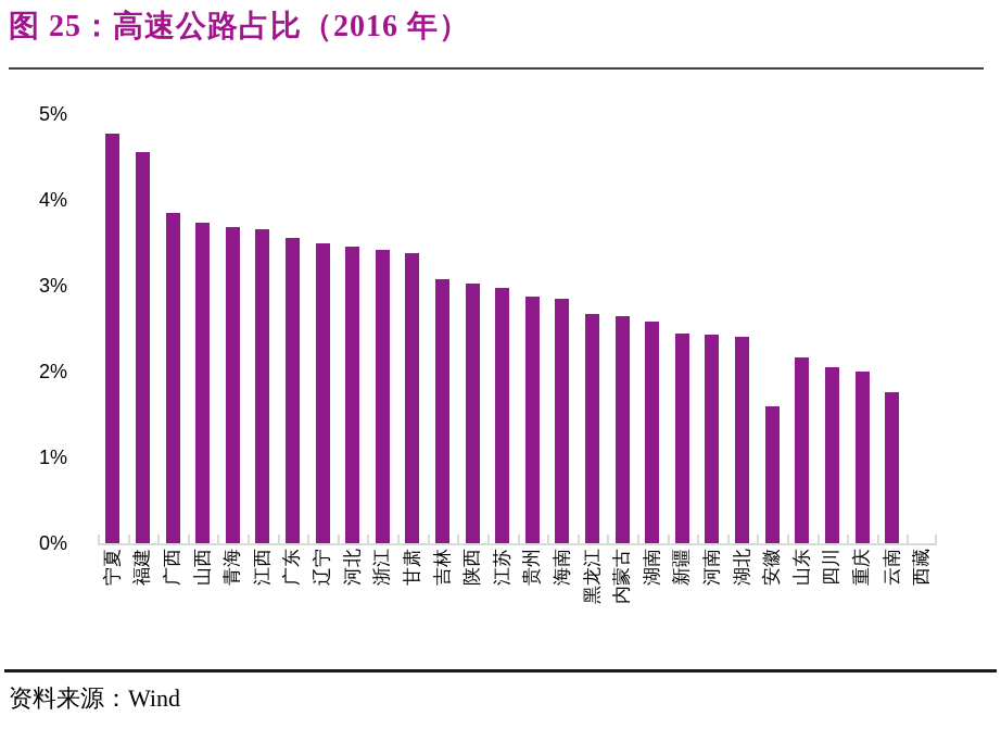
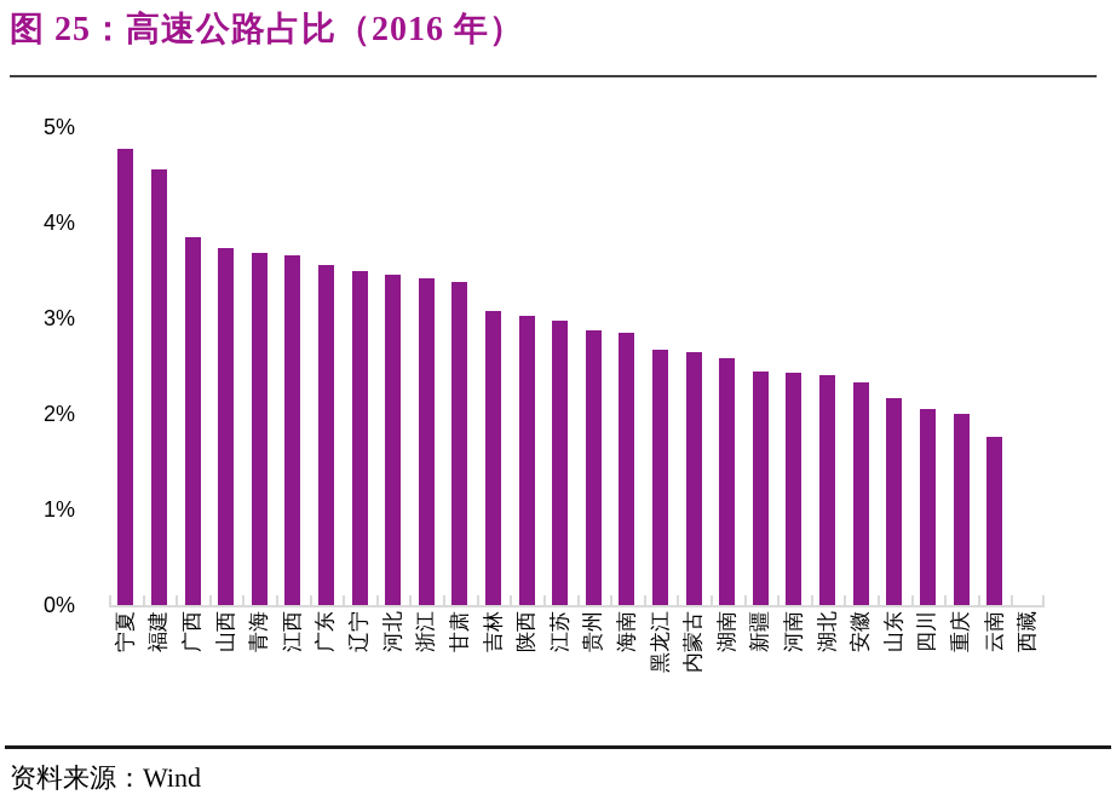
安徽: 1.6% -> 2.3%
